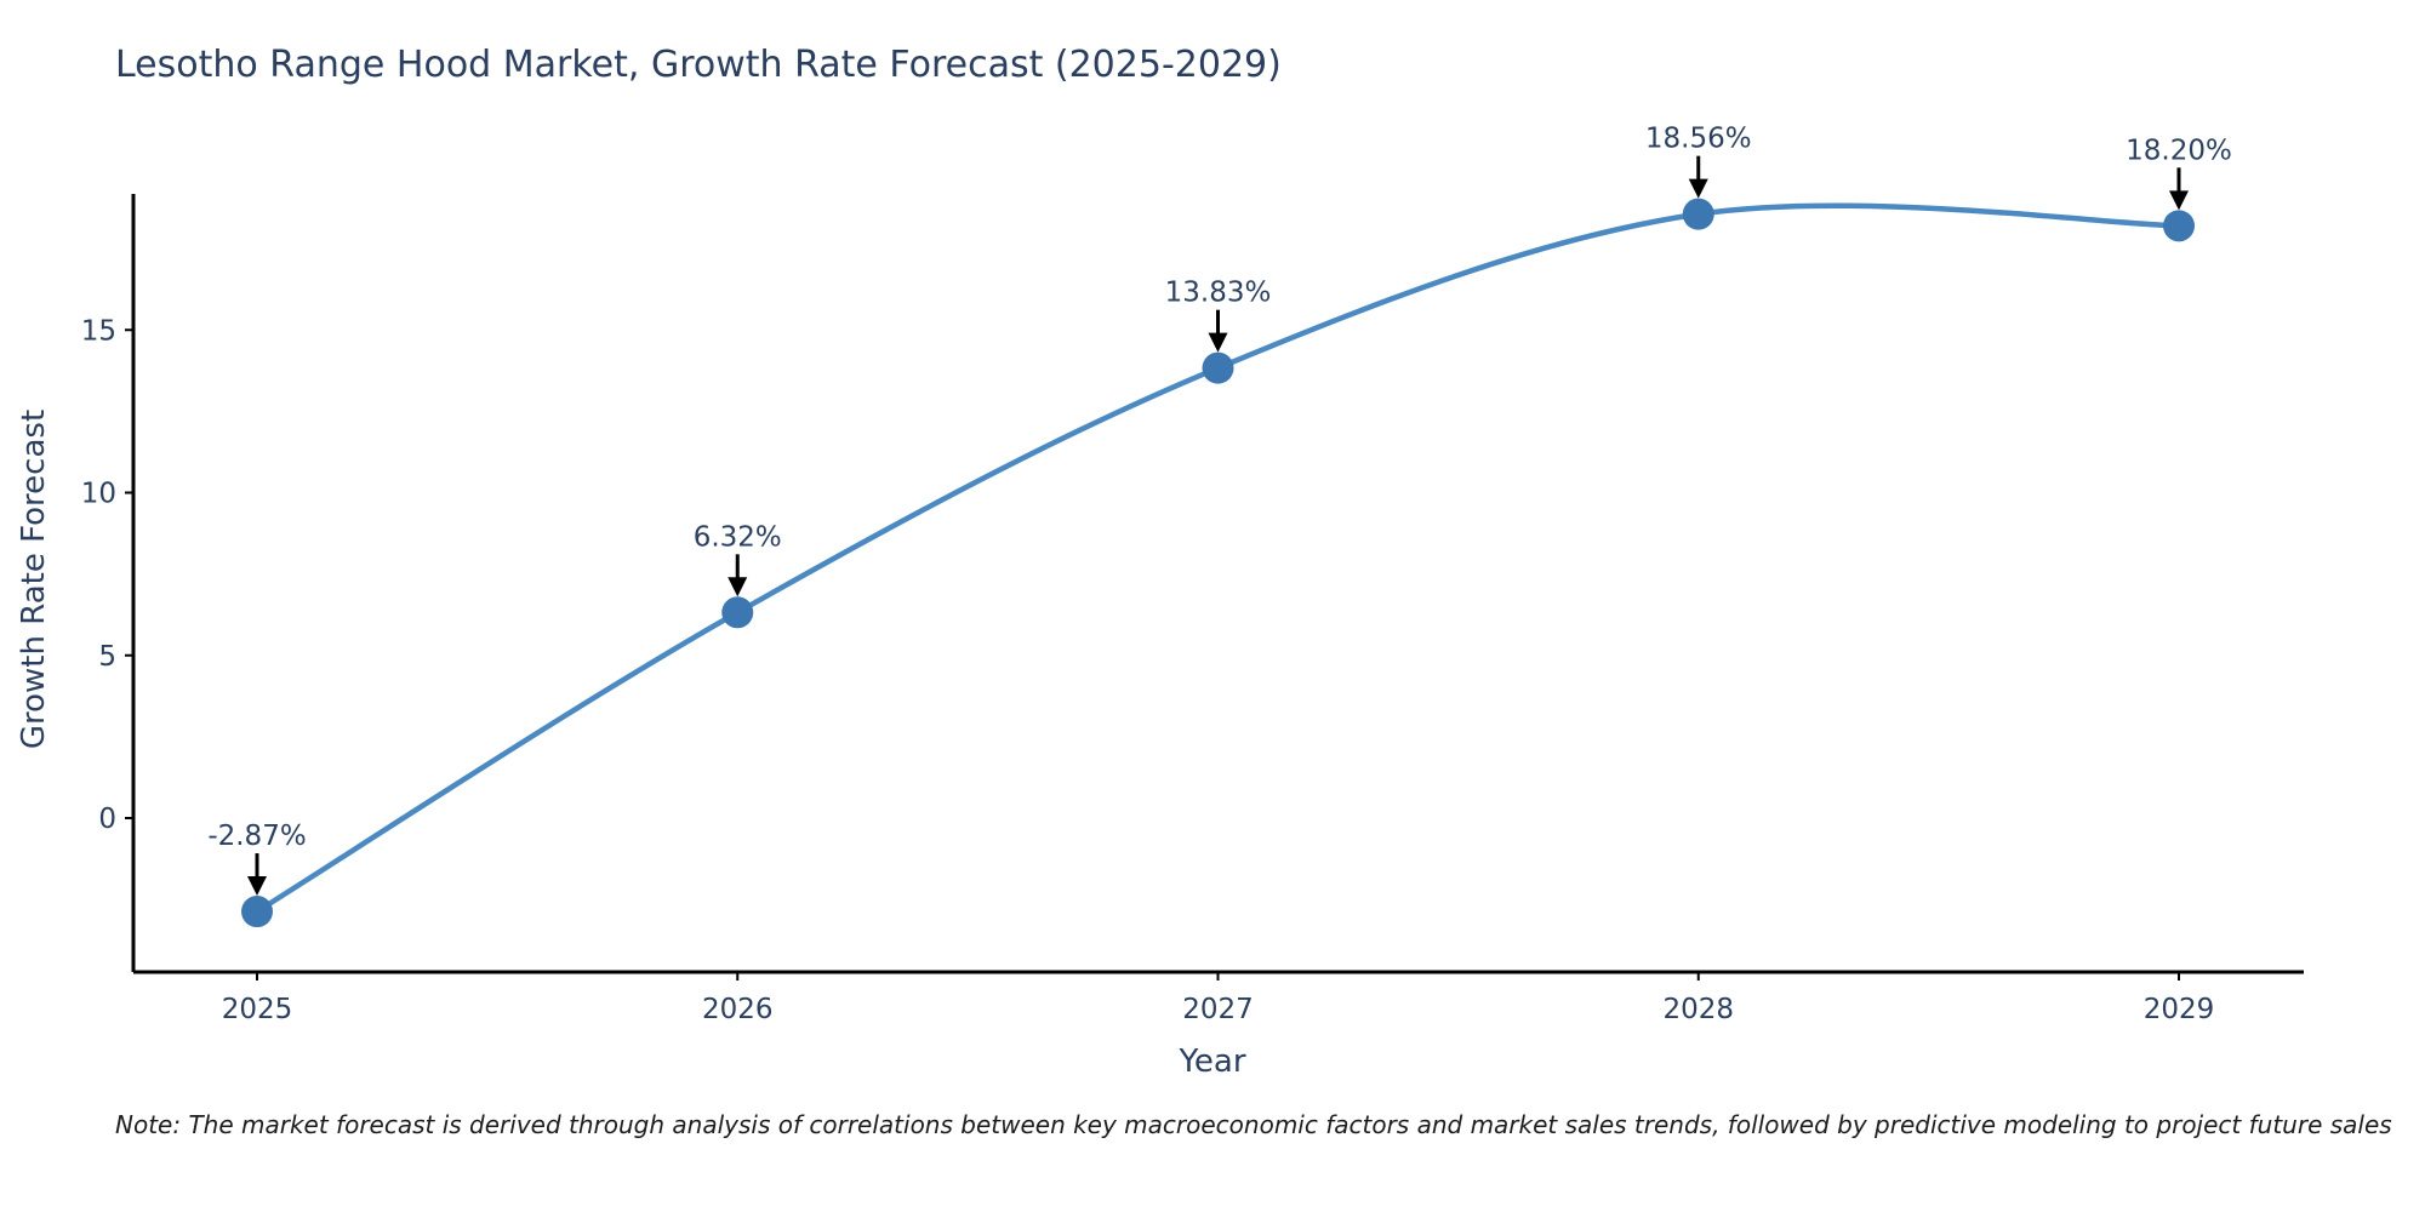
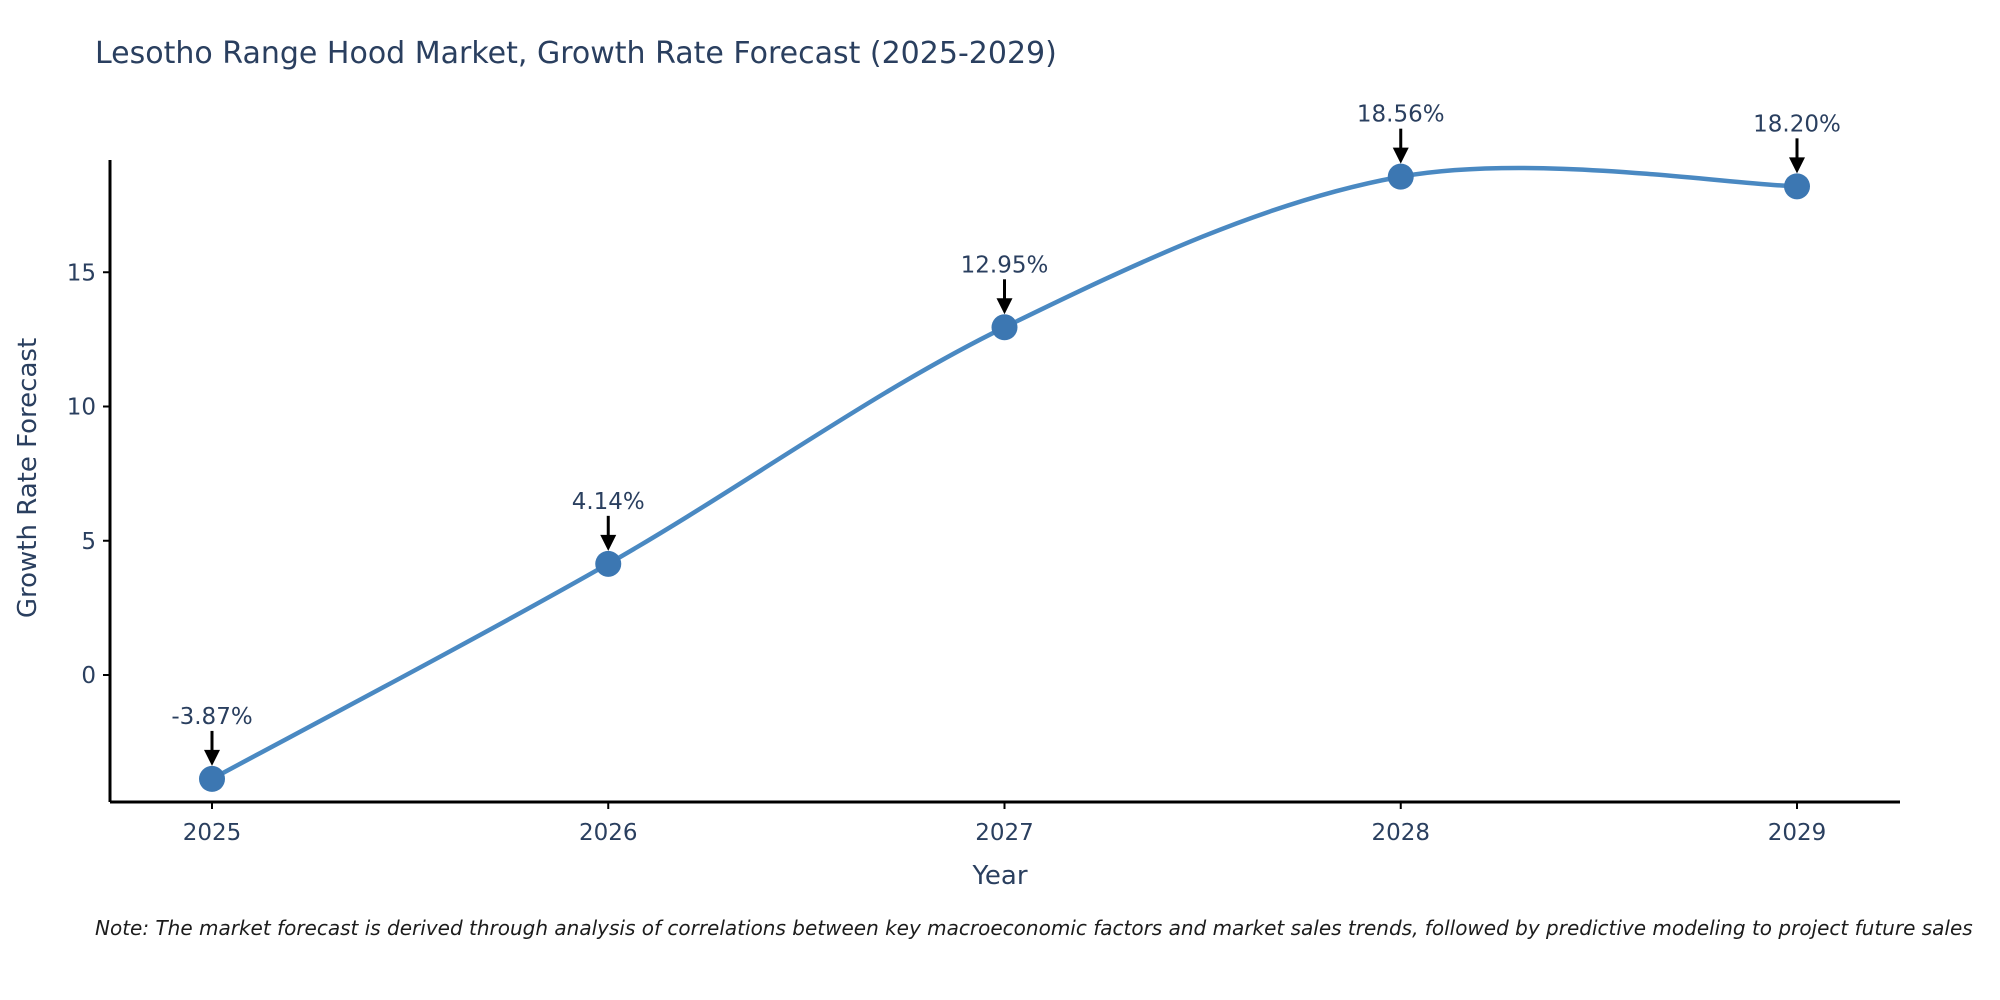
2025: -2.87% -> -3.87%
2026: 6.32% -> 4.14%
2027: 13.83% -> 12.95%
